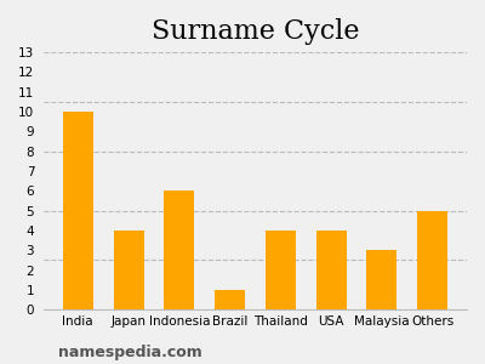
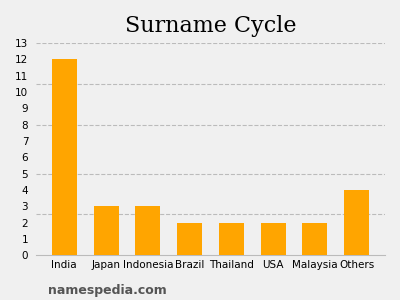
India: 10 -> 12
Japan: 4 -> 3
Indonesia: 6 -> 3
Brazil: 1 -> 2
Thailand: 4 -> 2
USA: 4 -> 2
Malaysia: 3 -> 2
Others: 5 -> 4
